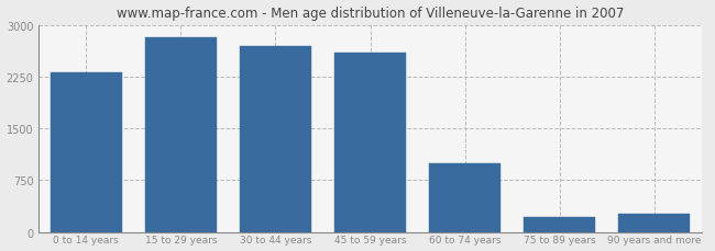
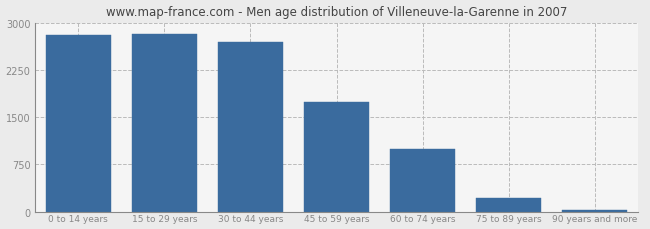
0 to 14 years: 2320 -> 2800
45 to 59 years: 2600 -> 1750
90 years and more: 260 -> 20
